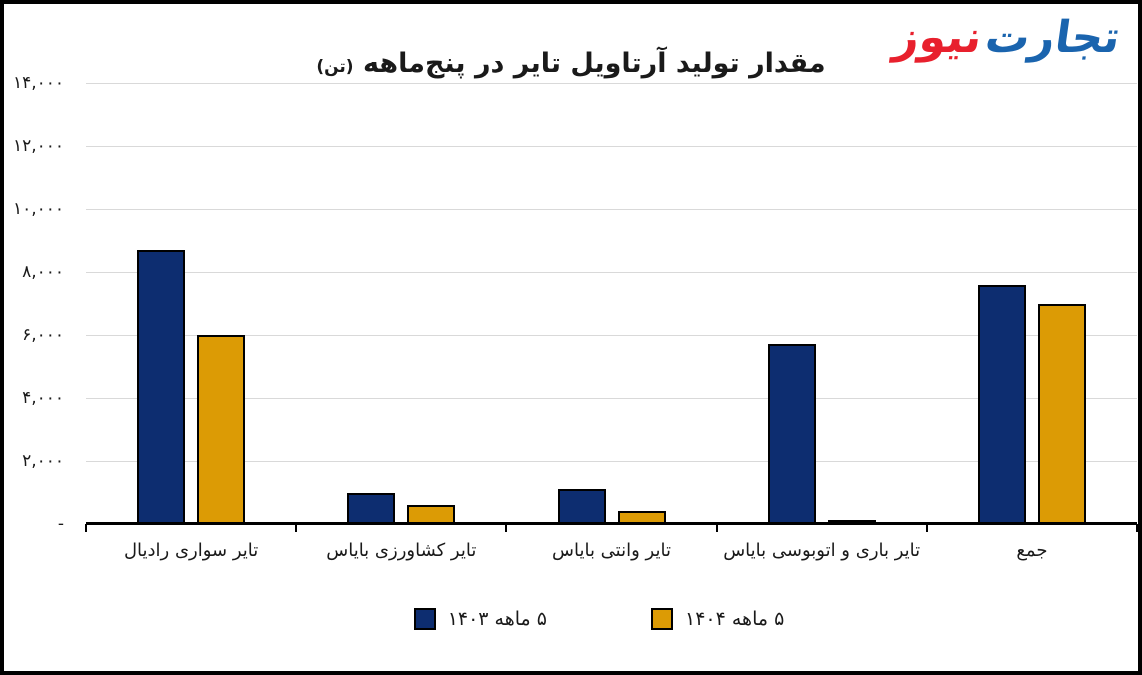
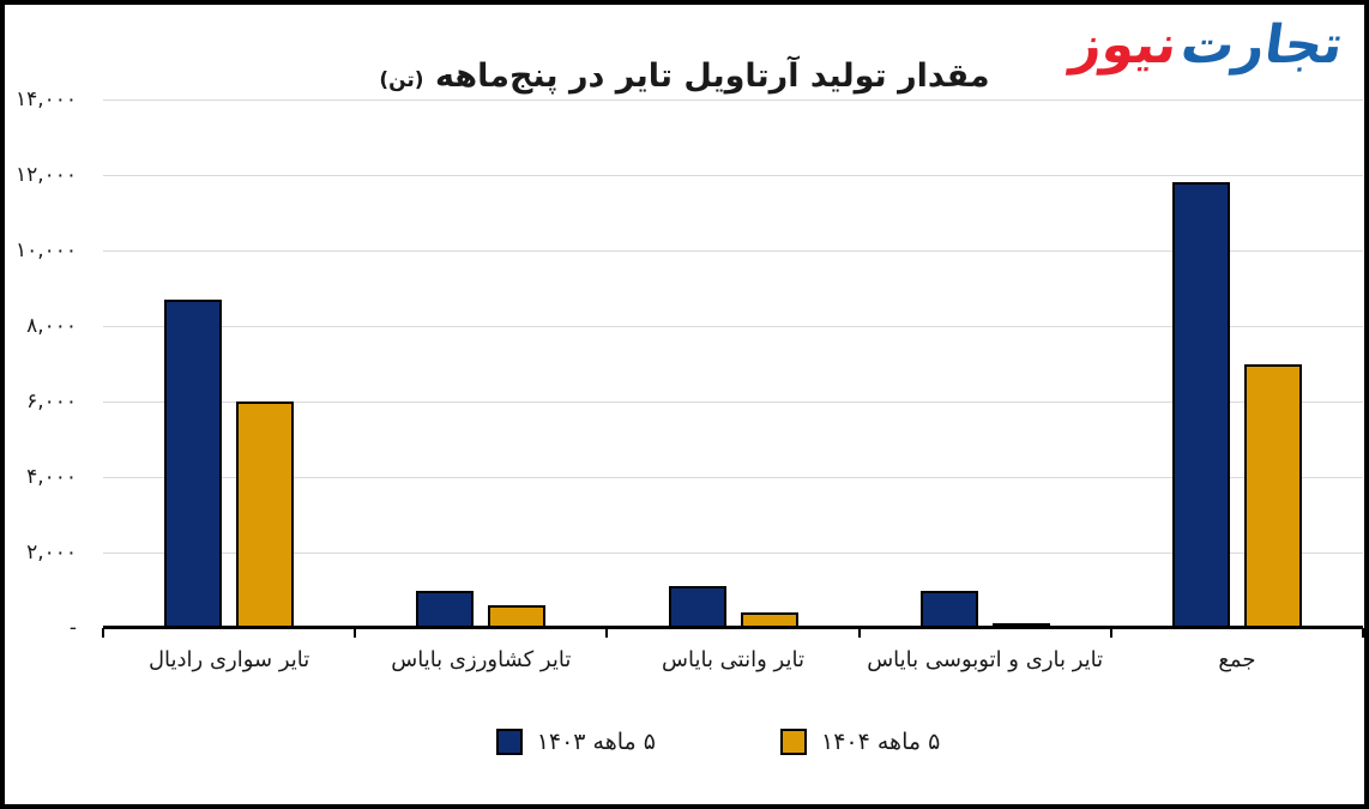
۵ ماهه ۱۴۰۳/تایر باری و اتوبوسی بایاس: 5700 -> 1000
۵ ماهه ۱۴۰۳/جمع: 7600 -> 11800
